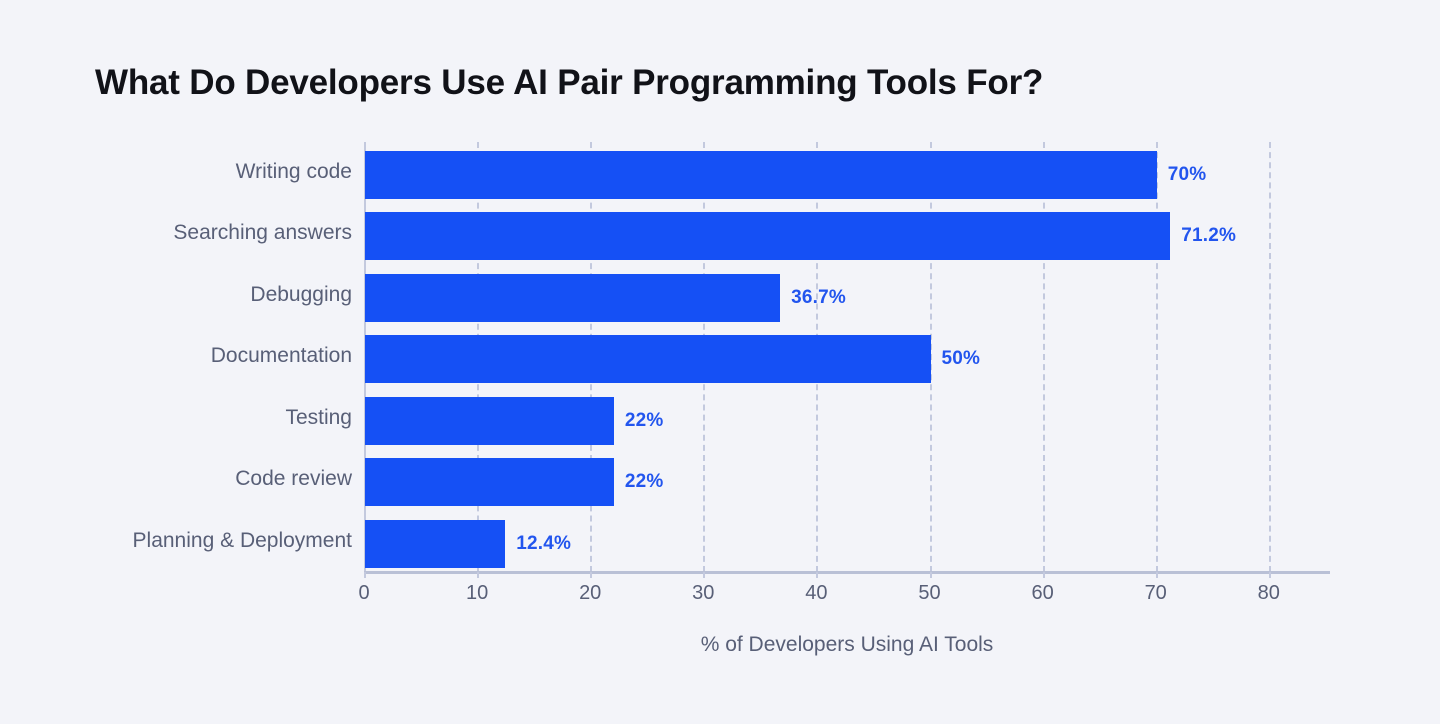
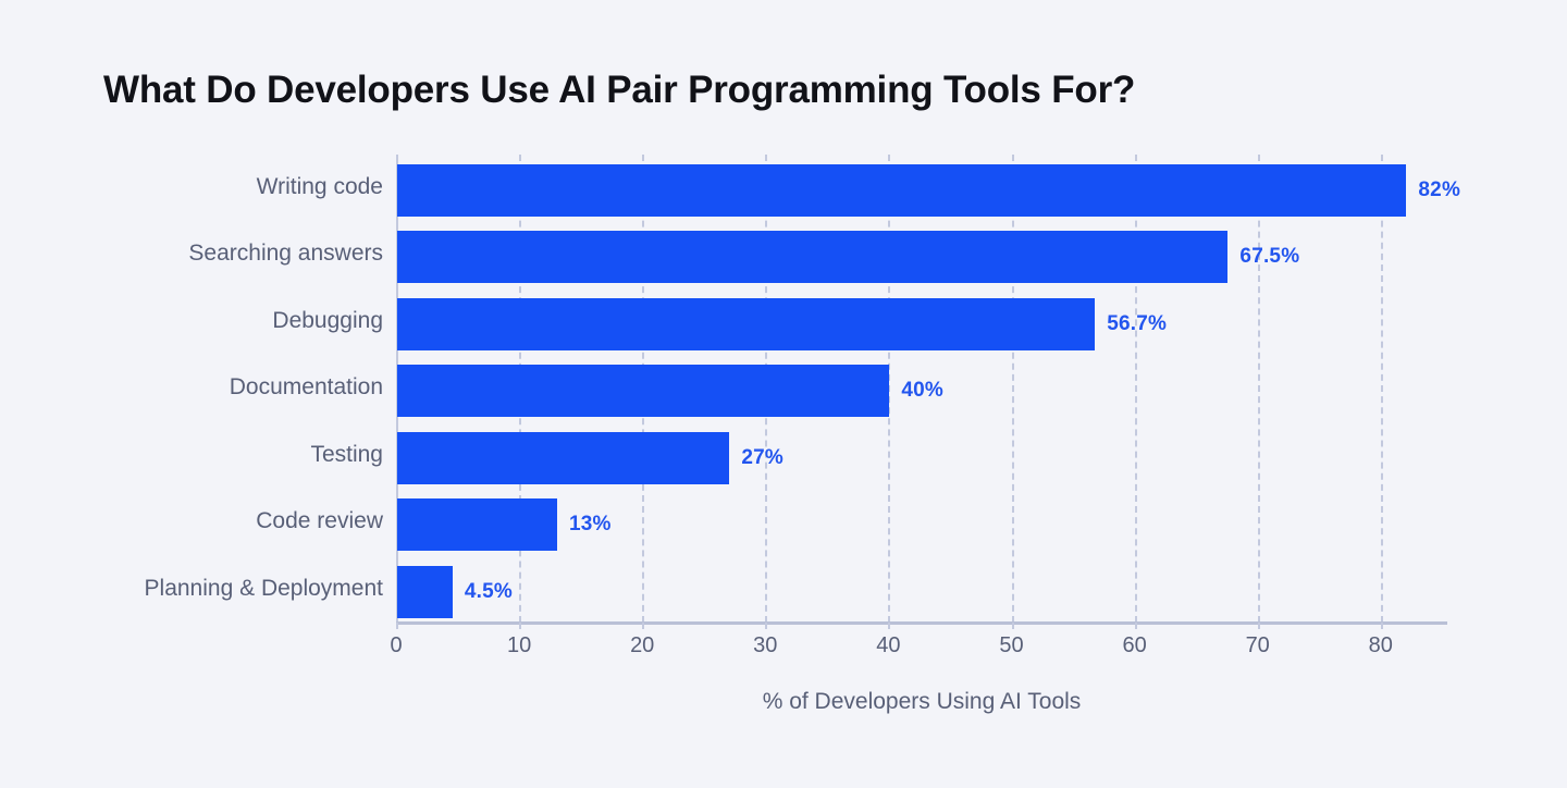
Writing code: 70% -> 82%
Searching answers: 71.2% -> 67.5%
Debugging: 36.7% -> 56.7%
Documentation: 50% -> 40%
Testing: 22% -> 27%
Code review: 22% -> 13%
Planning & Deployment: 12.4% -> 4.5%
